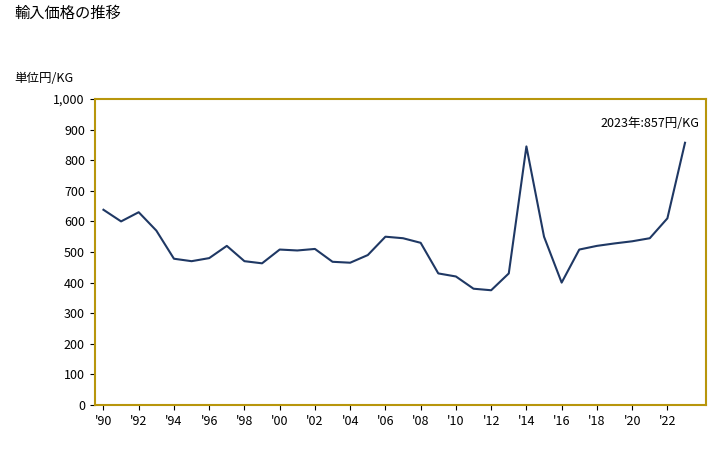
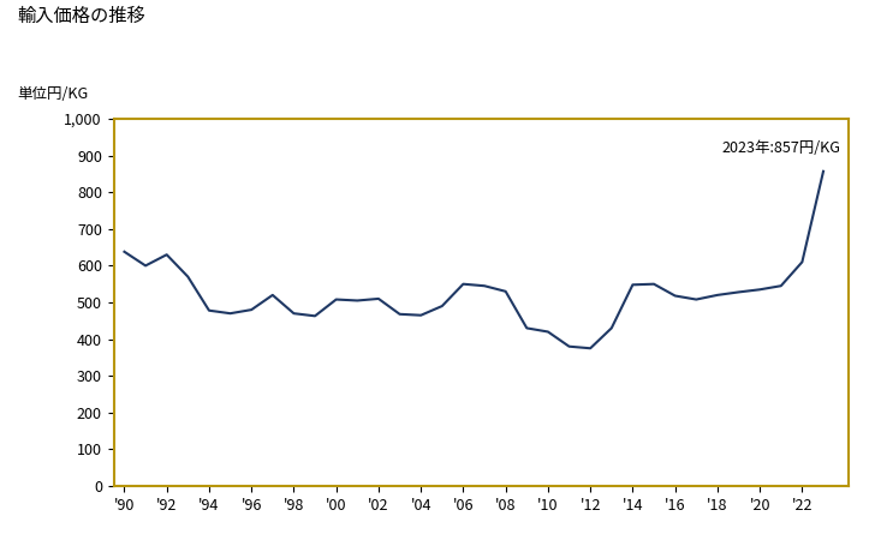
'14: 845 -> 548
'16: 400 -> 518
